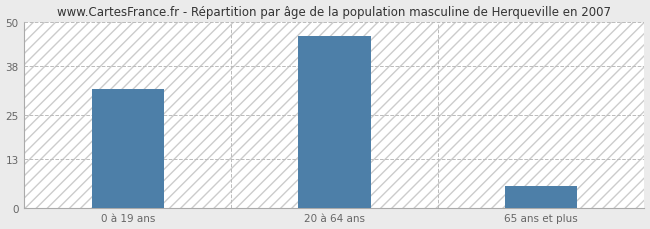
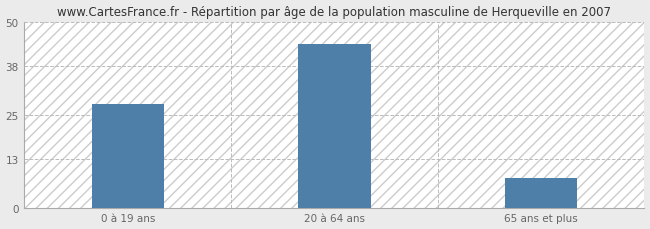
0 à 19 ans: 32 -> 28
20 à 64 ans: 46 -> 44
65 ans et plus: 6 -> 8
